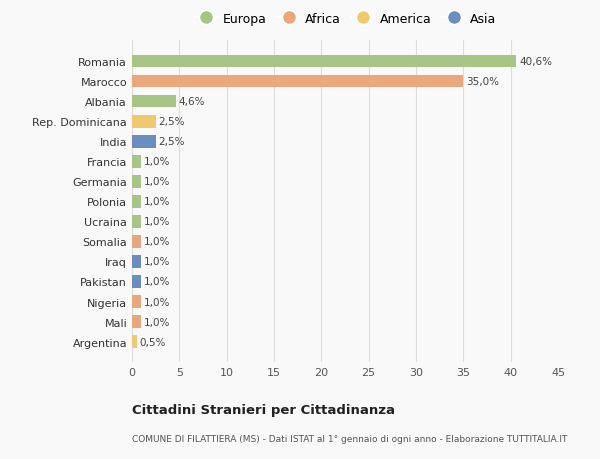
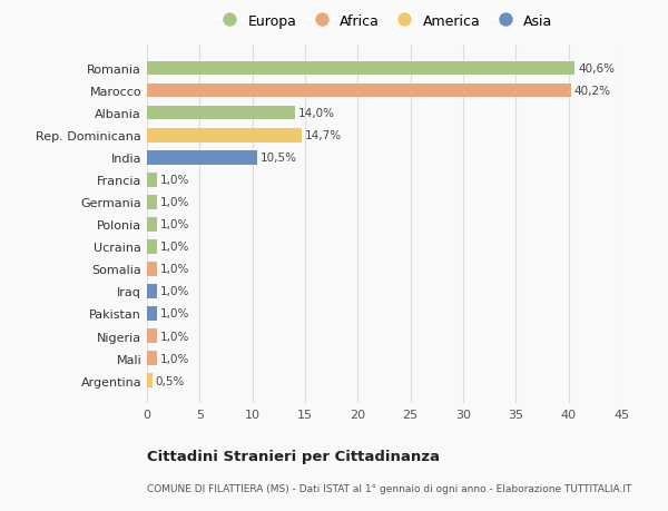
Marocco: 35,0% -> 40,2%
Albania: 4,6% -> 14,0%
Rep. Dominicana: 2,5% -> 14,7%
India: 2,5% -> 10,5%
